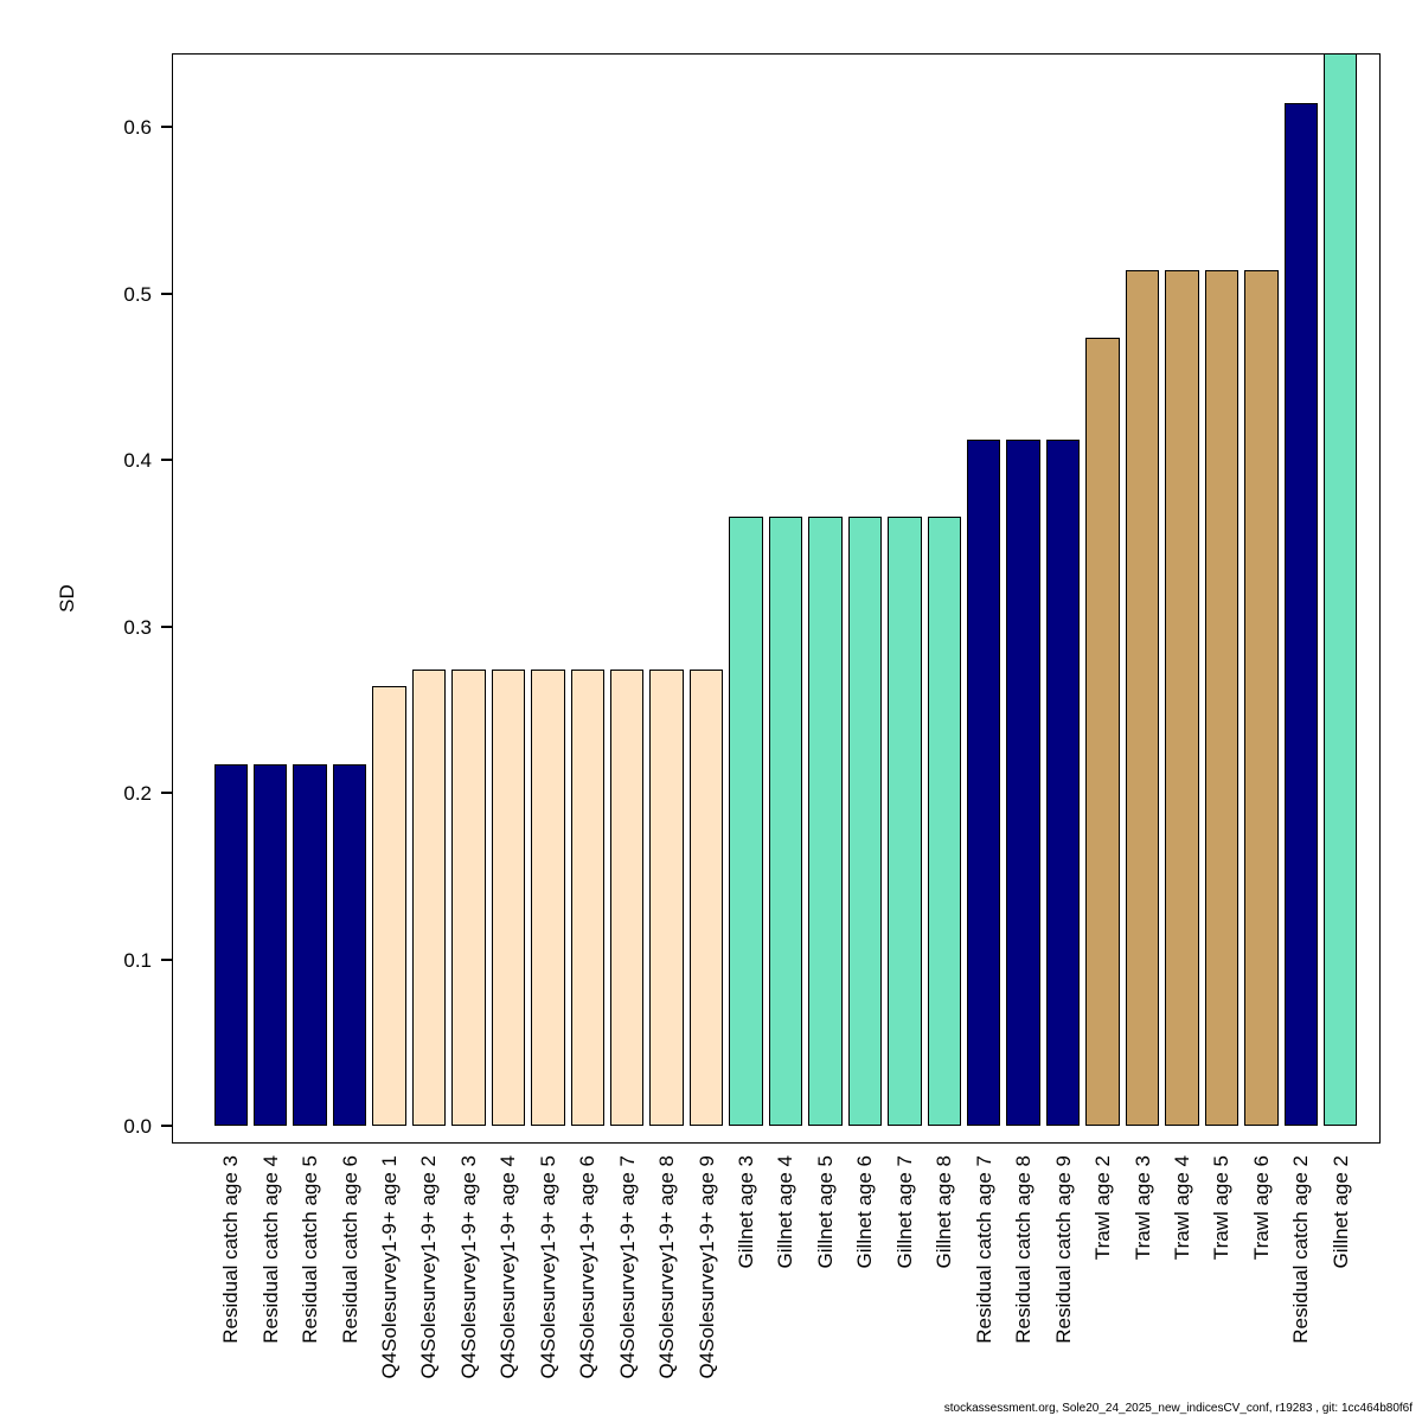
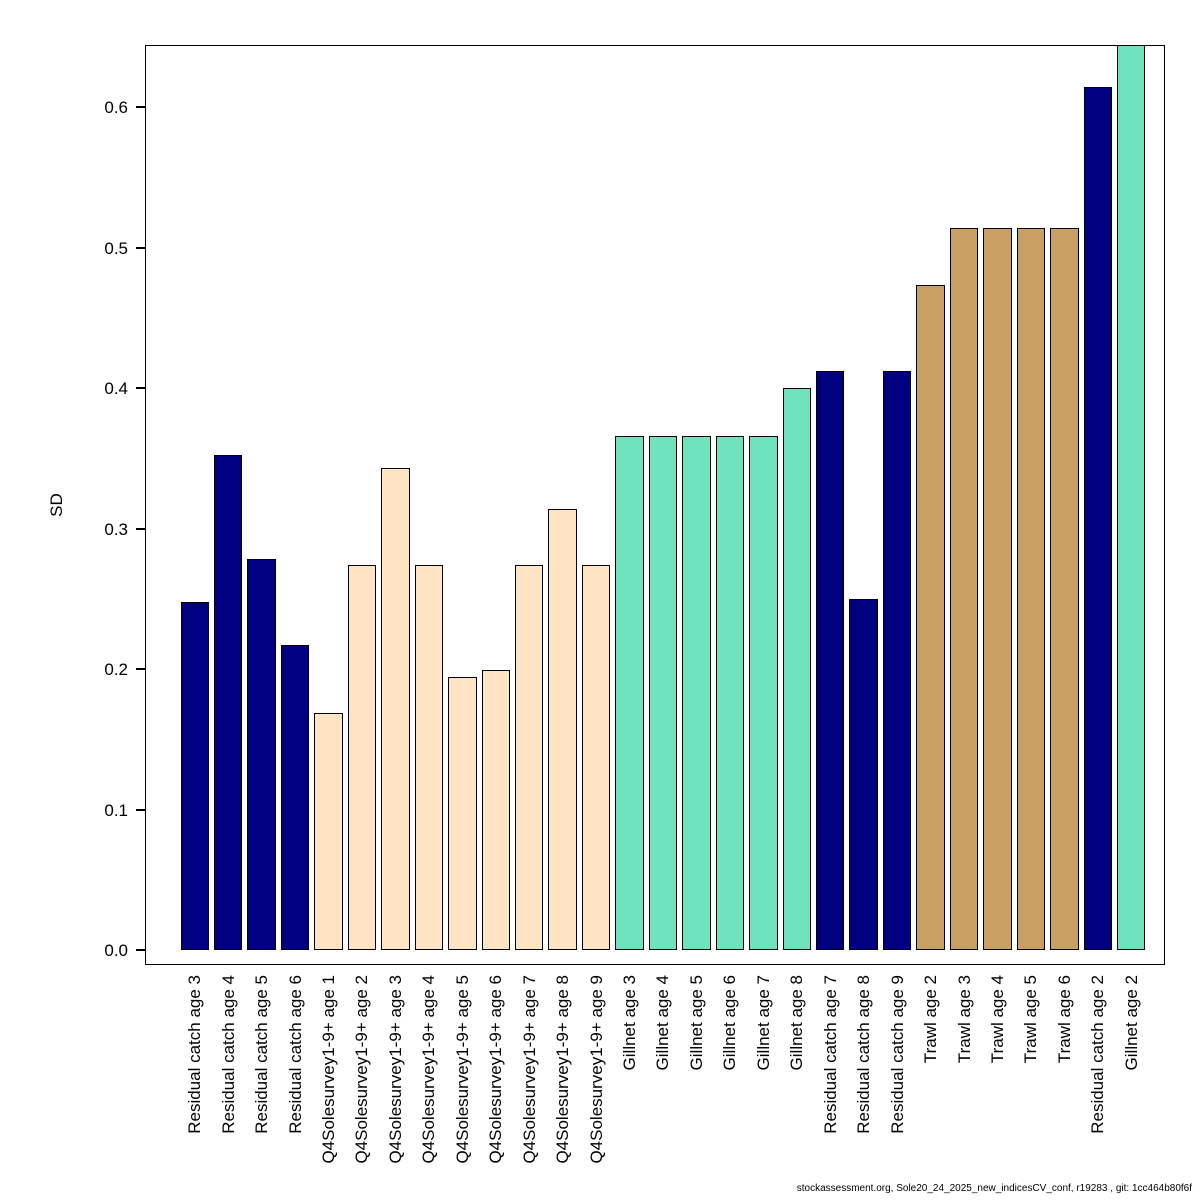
Residual catch age 3: 0.217 -> 0.248
Residual catch age 4: 0.217 -> 0.352
Residual catch age 5: 0.217 -> 0.278
Q4Solesurvey1-9+ age 1: 0.264 -> 0.169
Q4Solesurvey1-9+ age 3: 0.274 -> 0.343
Q4Solesurvey1-9+ age 5: 0.274 -> 0.194
Q4Solesurvey1-9+ age 6: 0.274 -> 0.199
Q4Solesurvey1-9+ age 8: 0.274 -> 0.314
Gillnet age 8: 0.366 -> 0.400
Residual catch age 8: 0.412 -> 0.250
